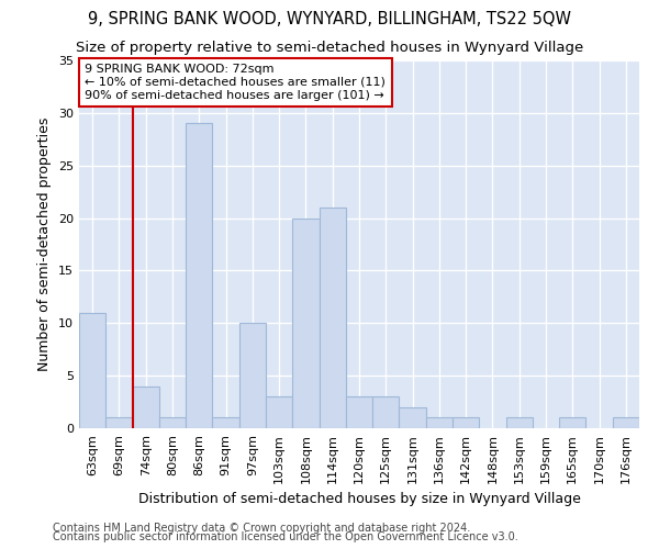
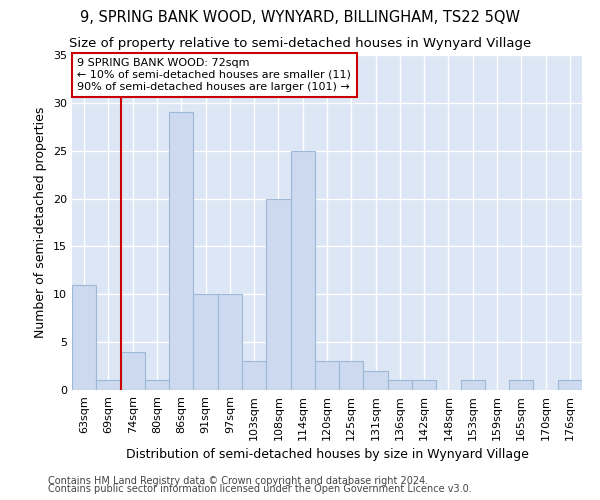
91sqm: 1 -> 10
114sqm: 21 -> 25
